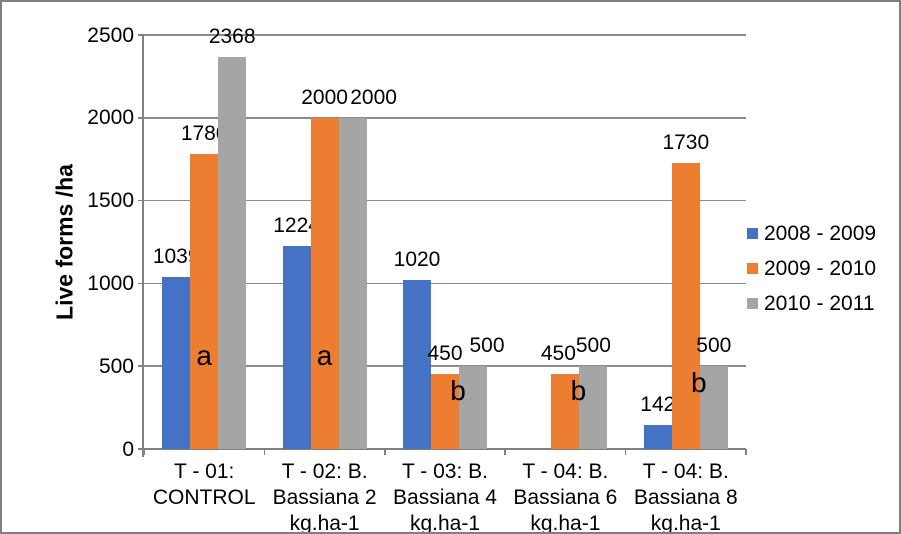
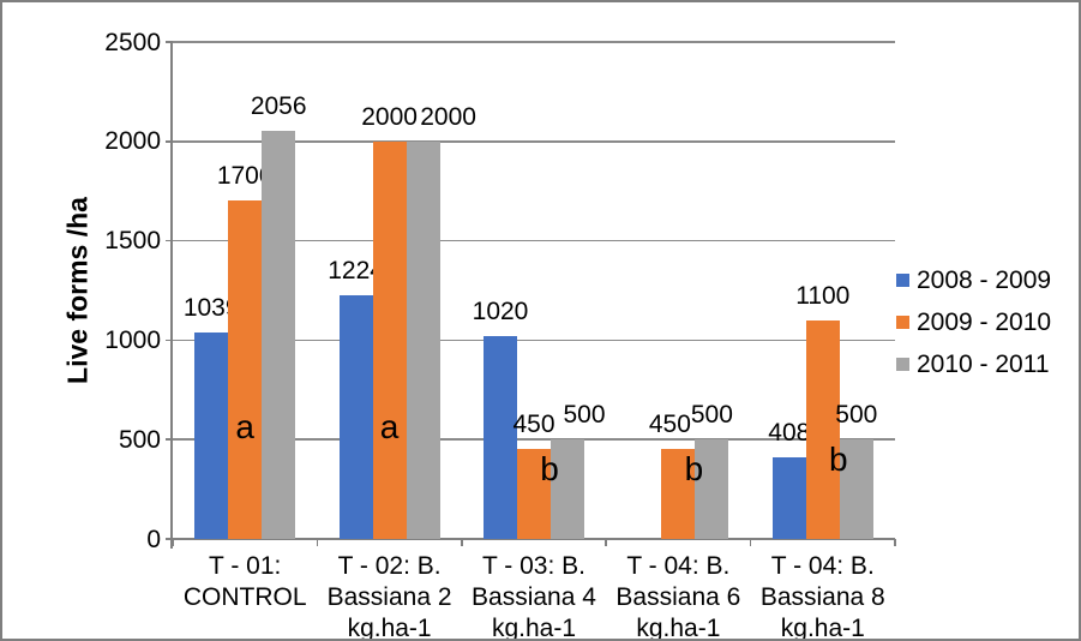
2009 - 2010/T - 01: CONTROL: 1780 -> 1700
2010 - 2011/T - 01: CONTROL: 2368 -> 2056
2008 - 2009/T - 04: B. Bassiana 8 kg.ha-1: 142 -> 408
2009 - 2010/T - 04: B. Bassiana 8 kg.ha-1: 1730 -> 1100
